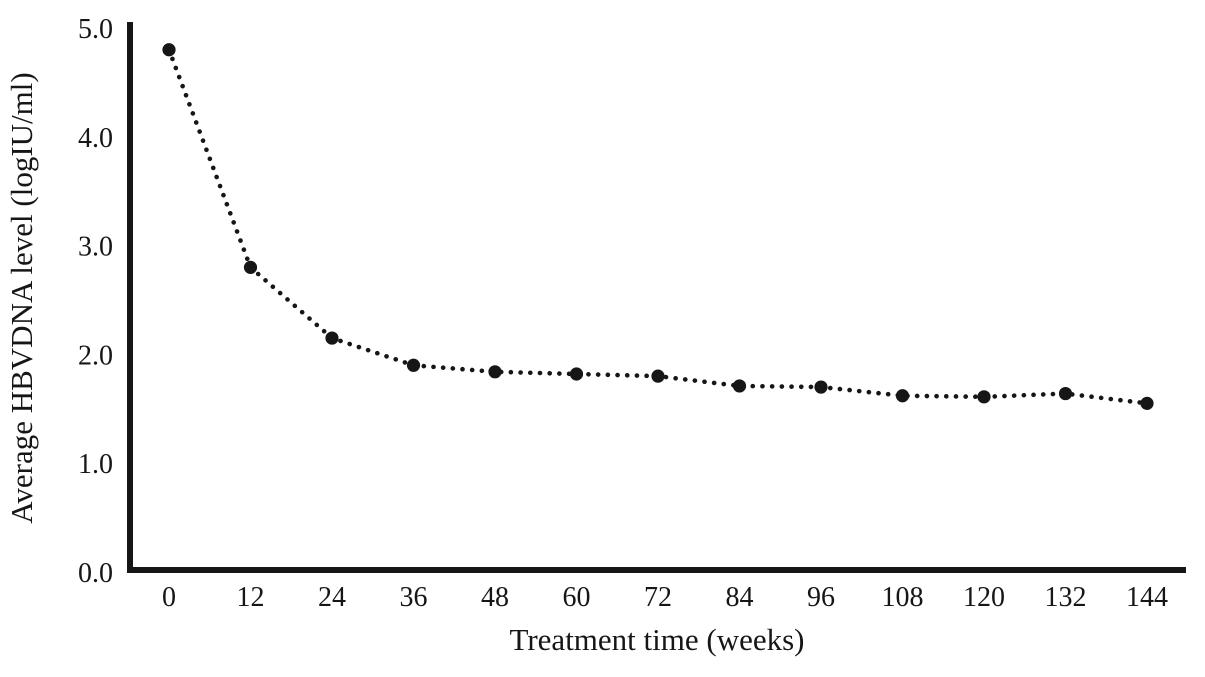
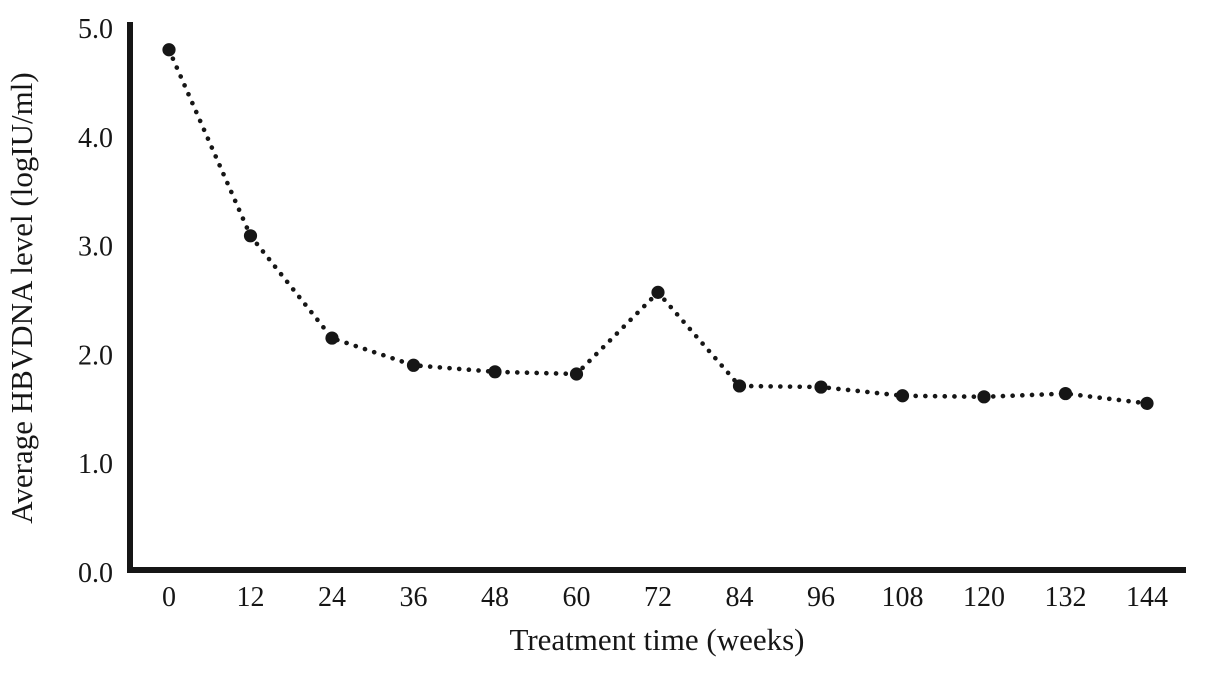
12: 2.80 -> 3.09
72: 1.80 -> 2.57
